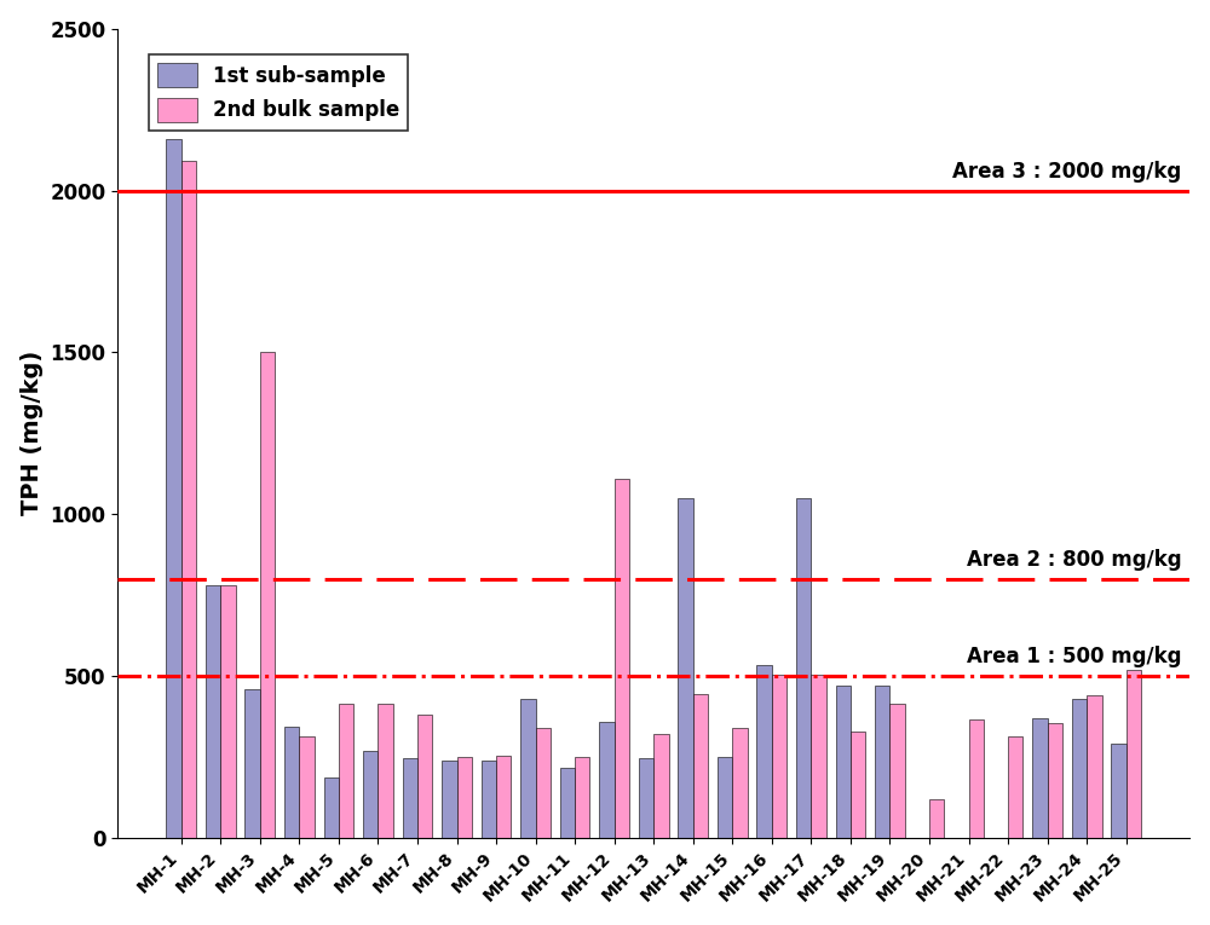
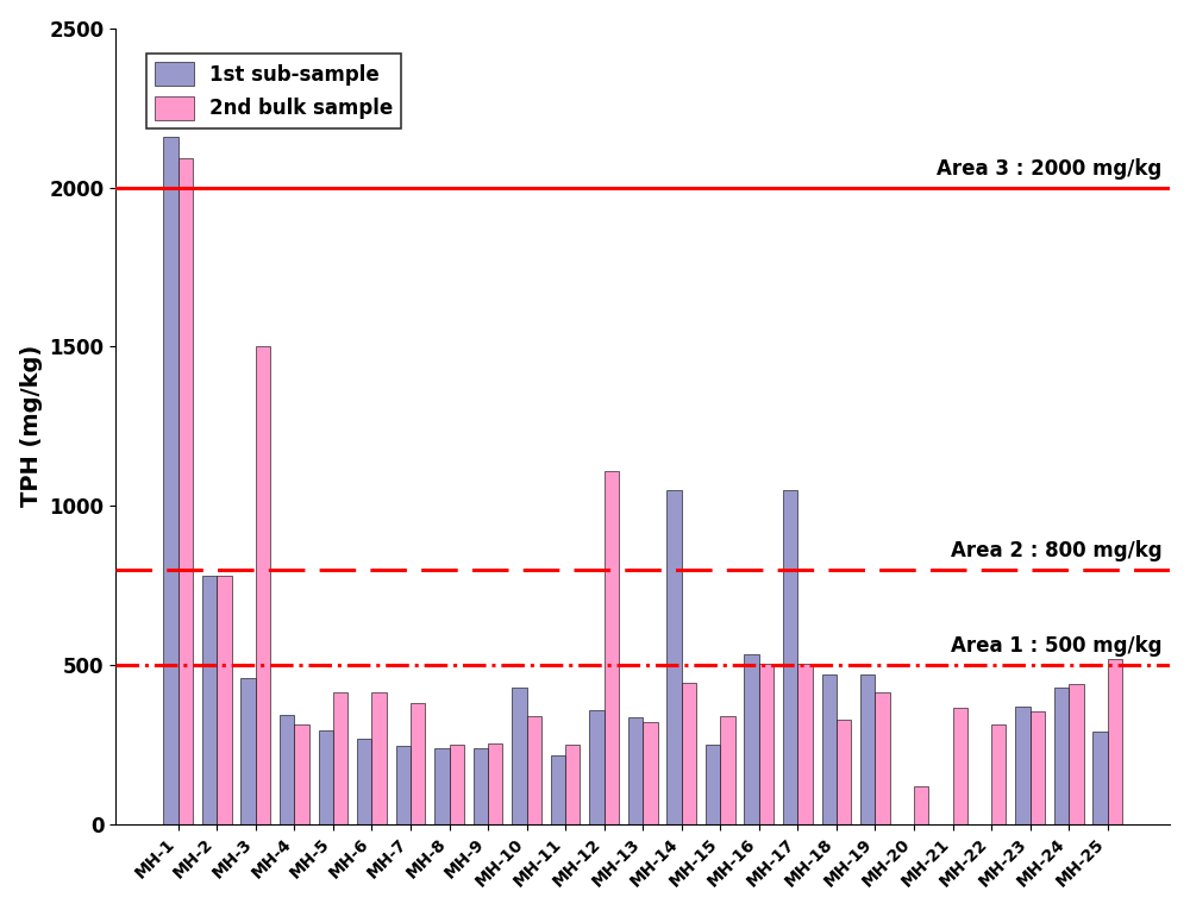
1st sub-sample/MH-5: 185 -> 295
1st sub-sample/MH-13: 245 -> 335
